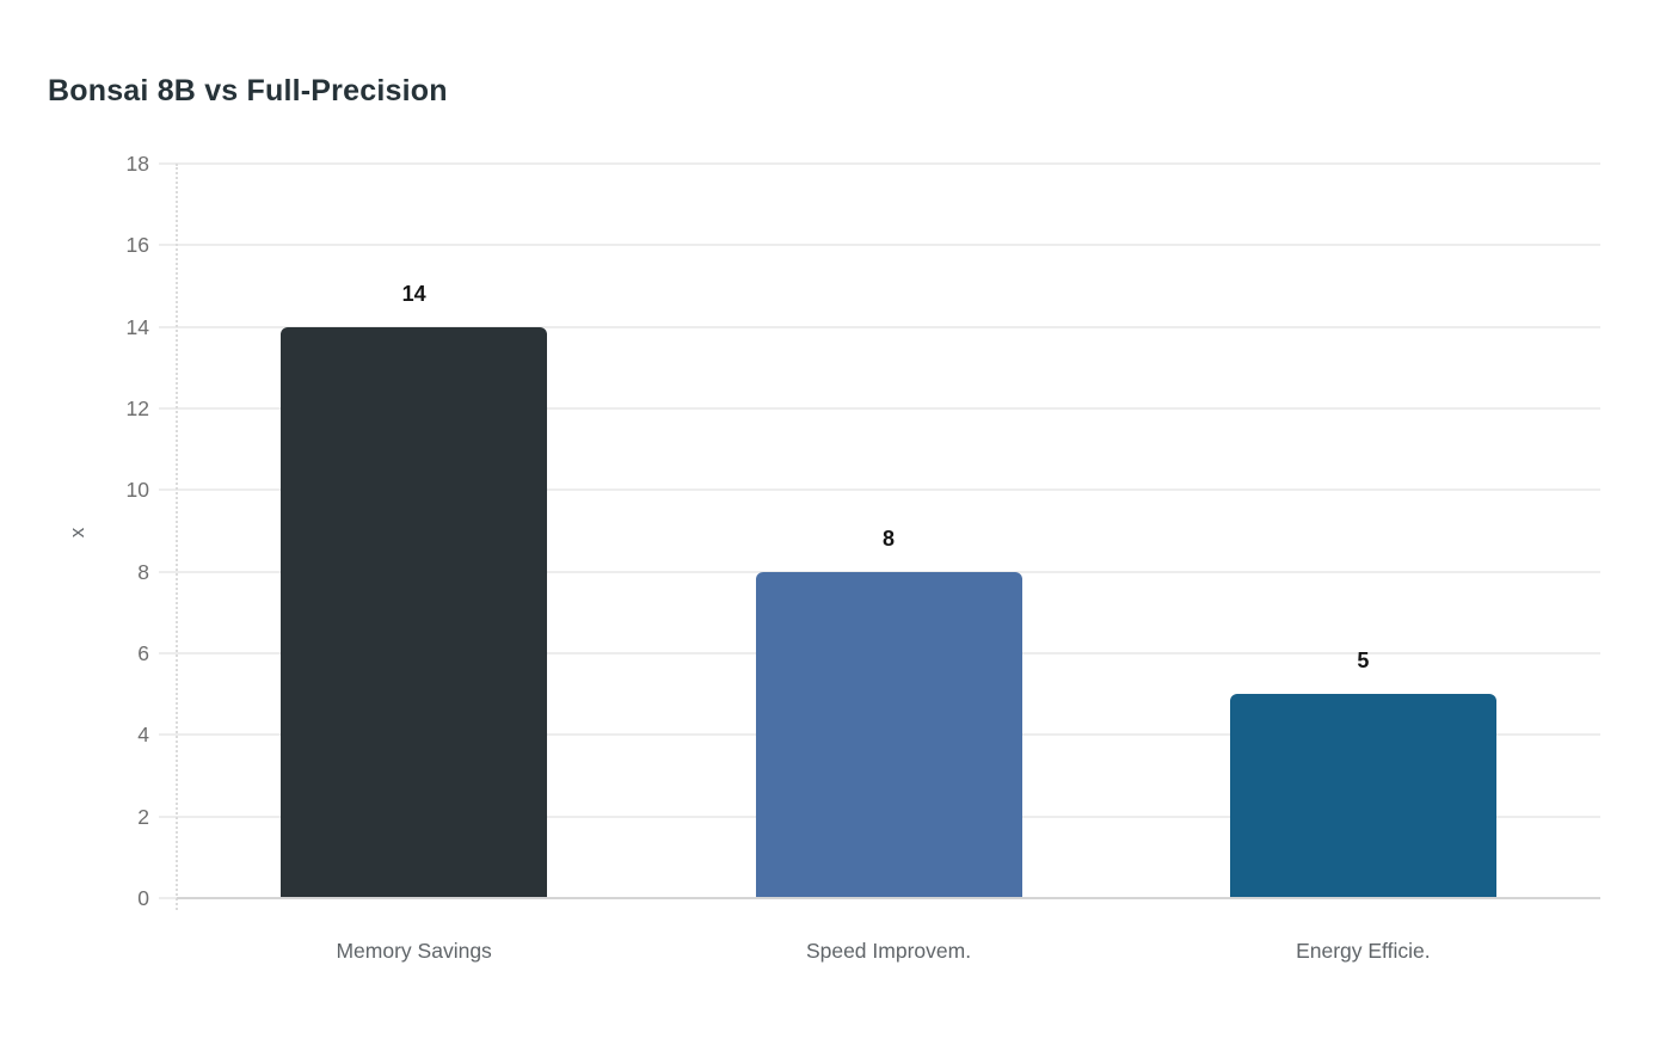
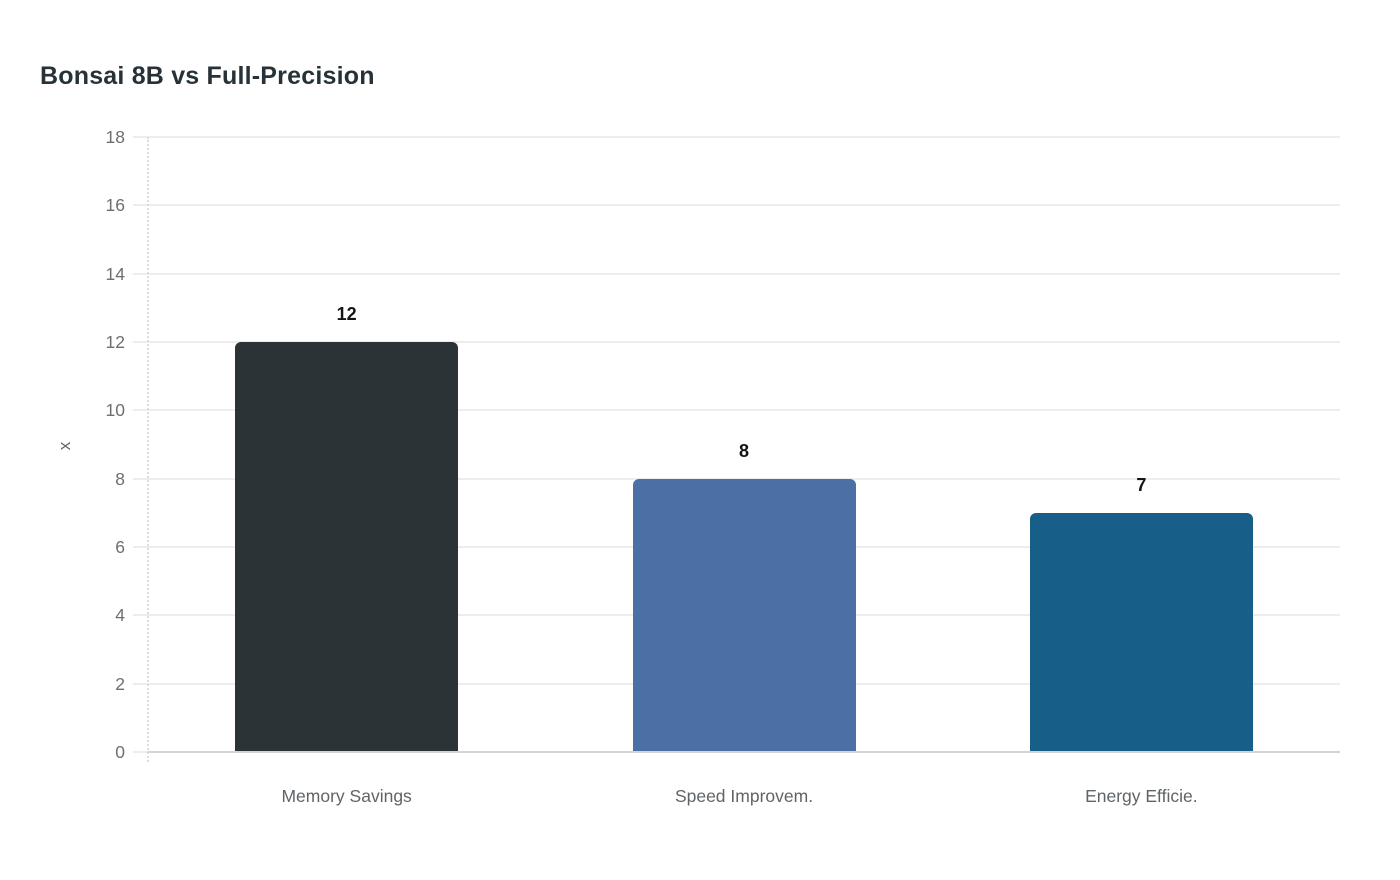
Memory Savings: 14 -> 12
Energy Efficie.: 5 -> 7
